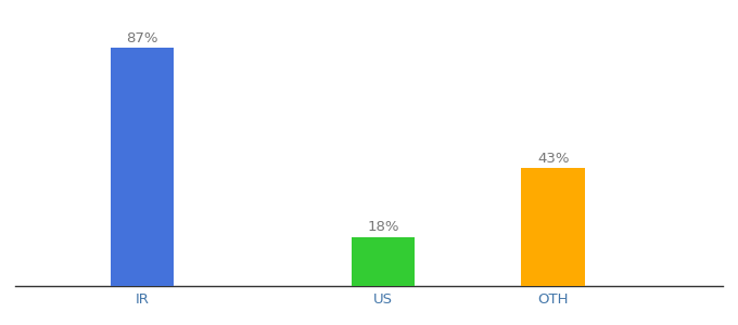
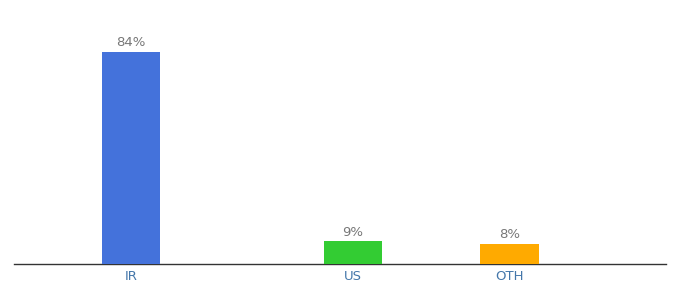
IR: 87% -> 84%
US: 18% -> 9%
OTH: 43% -> 8%
